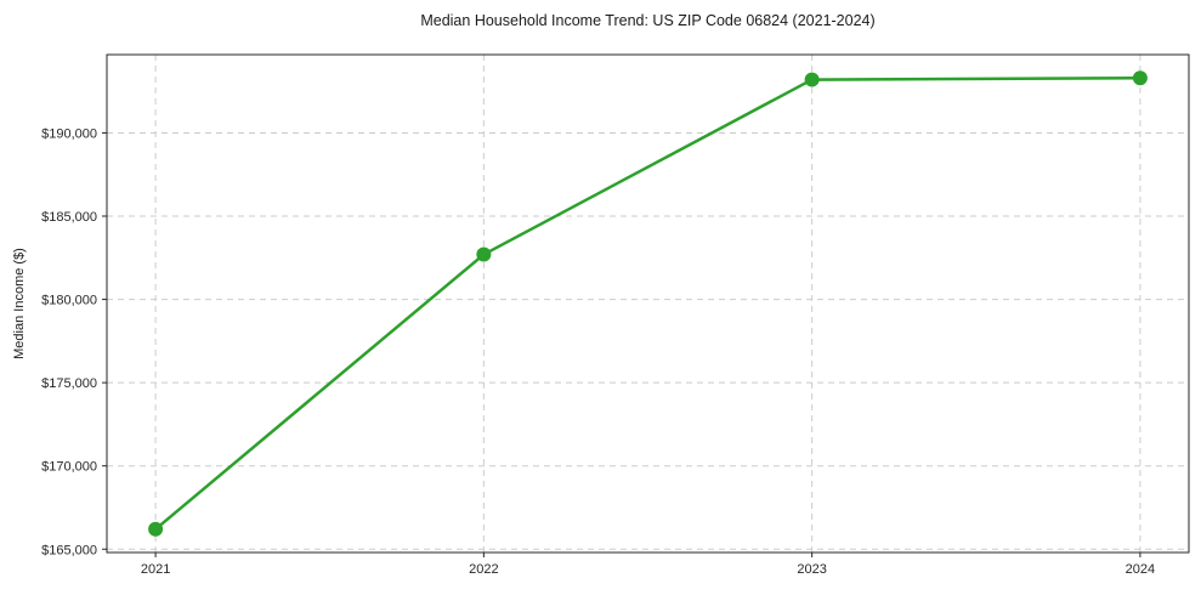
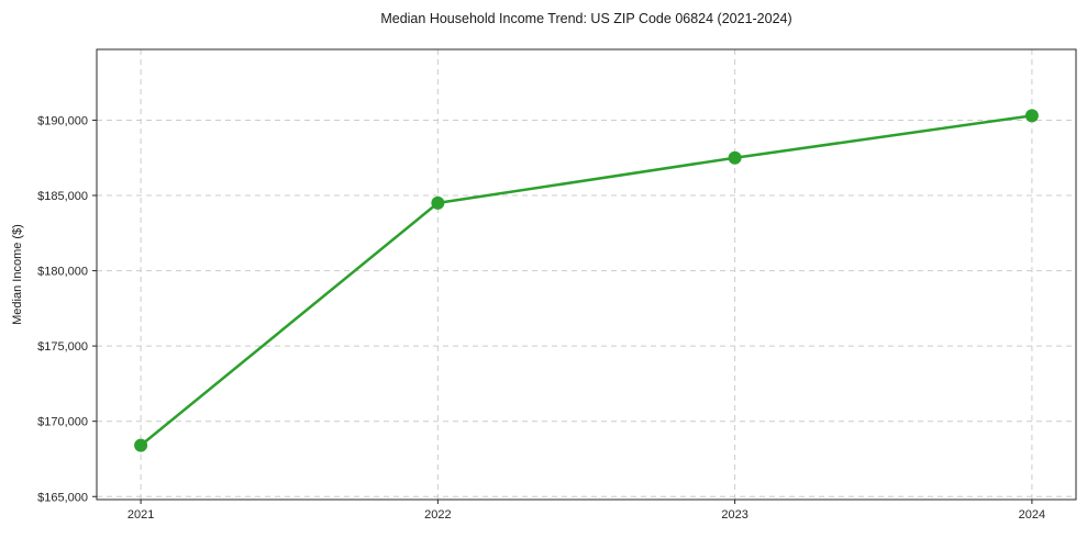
2021: $166200 -> $168400
2022: $182700 -> $184500
2023: $193200 -> $187500
2024: $193300 -> $190300
